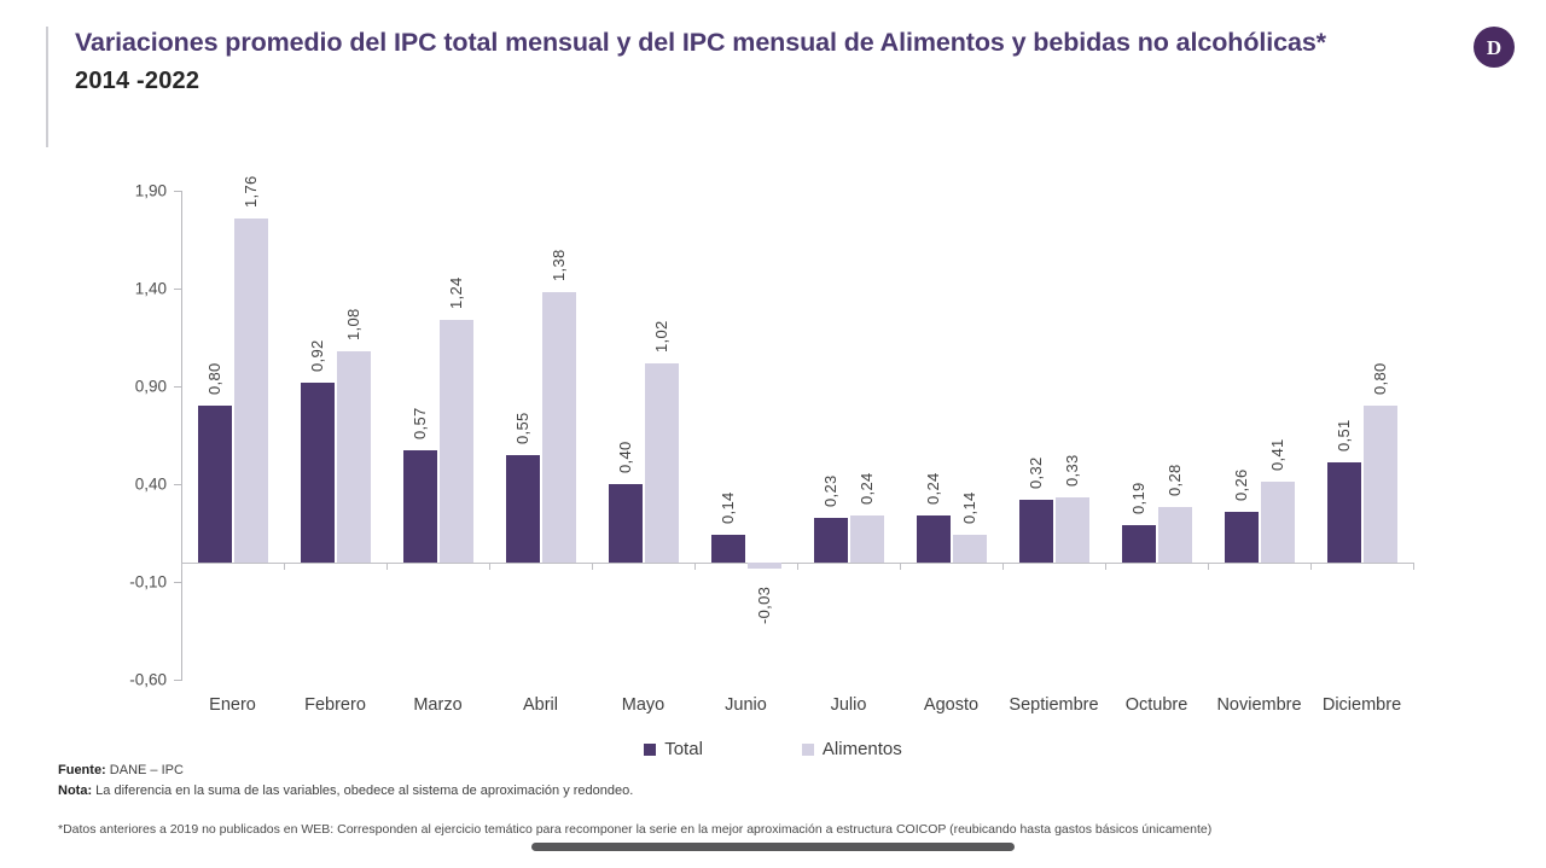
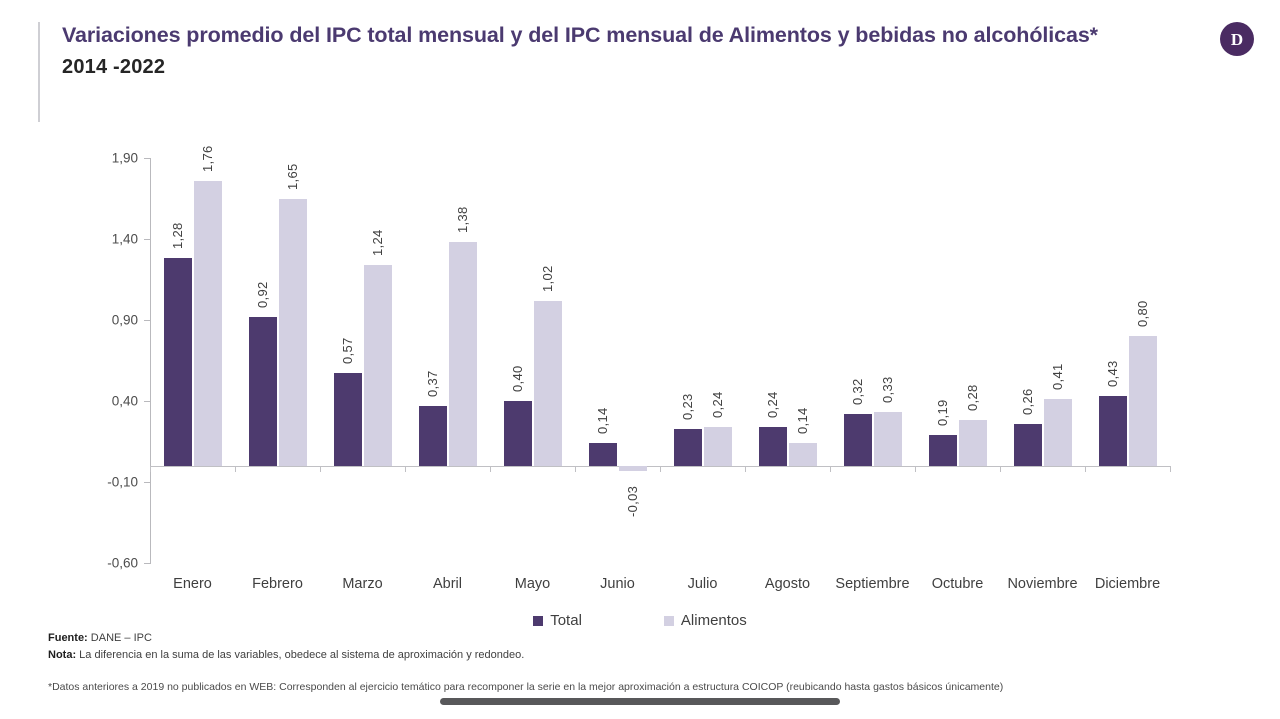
Total/Enero: 0,80 -> 1,28
Alimentos/Febrero: 1,08 -> 1,65
Total/Abril: 0,55 -> 0,37
Total/Diciembre: 0,51 -> 0,43
